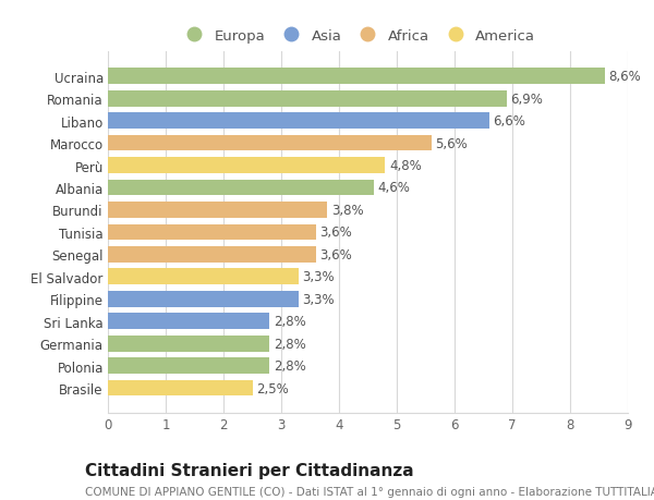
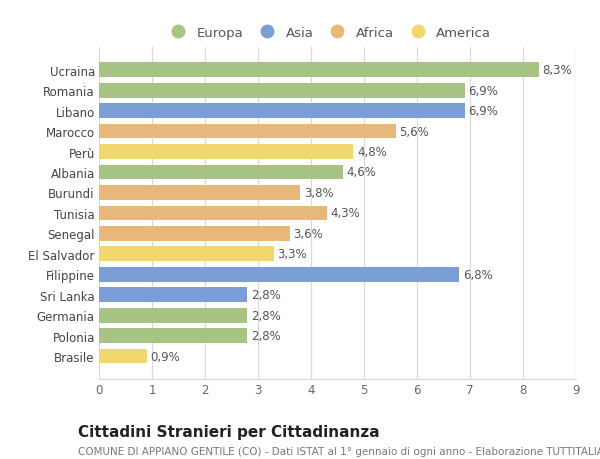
Ucraina: 8,6% -> 8,3%
Libano: 6,6% -> 6,9%
Tunisia: 3,6% -> 4,3%
Filippine: 3,3% -> 6,8%
Brasile: 2,5% -> 0,9%
